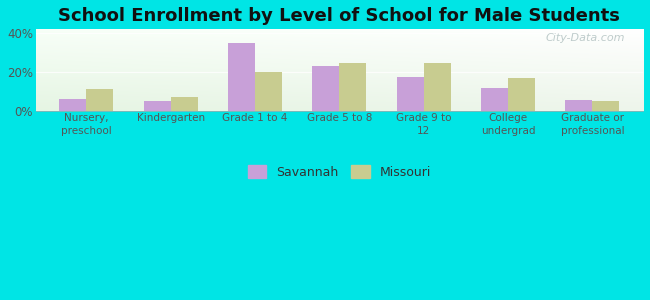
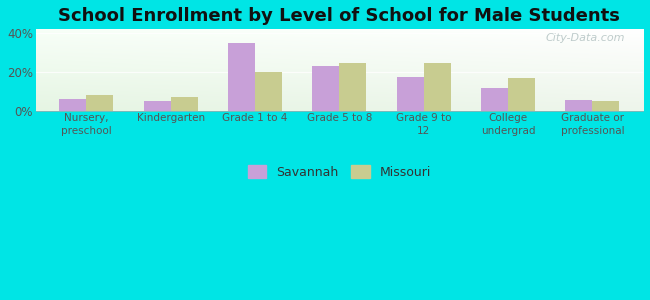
Missouri/Nursery, preschool: 11% -> 8%
